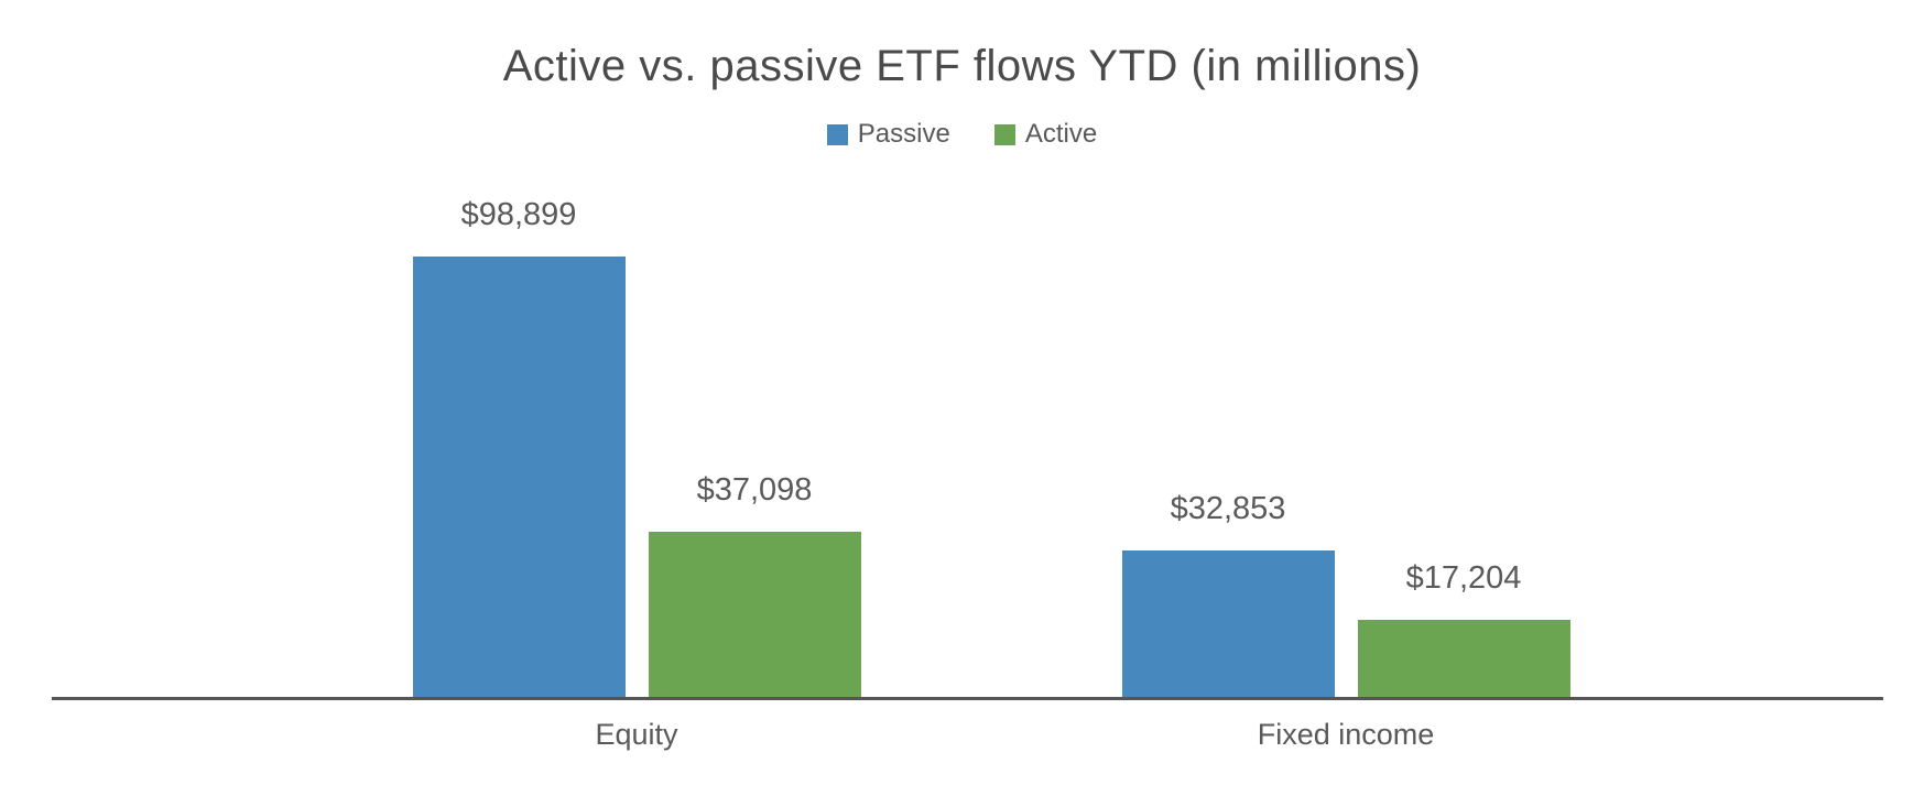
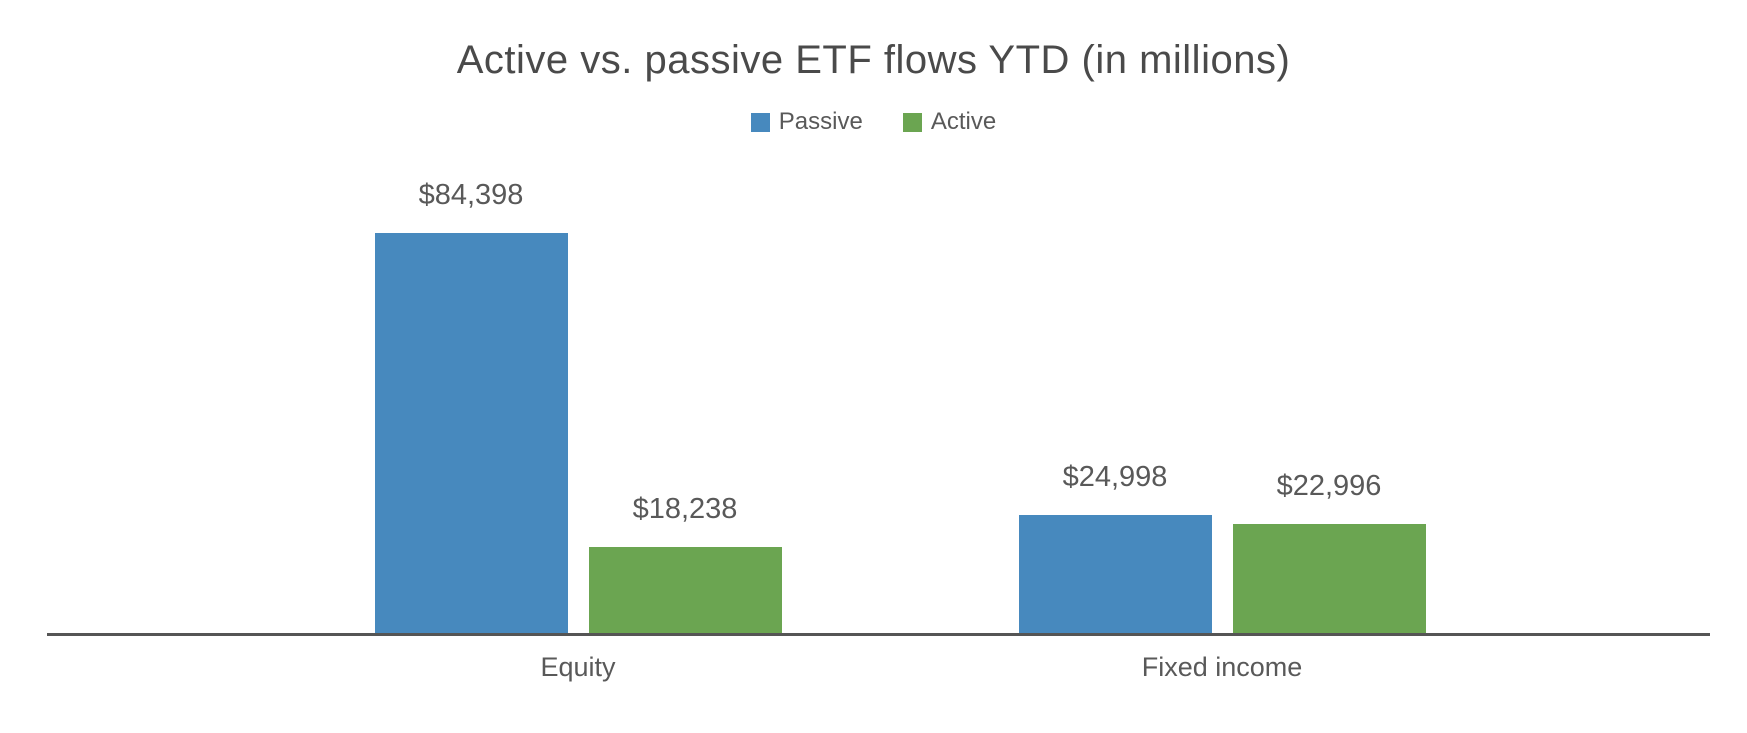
Passive/Equity: $98,899 -> $84,398
Active/Equity: $37,098 -> $18,238
Passive/Fixed income: $32,853 -> $24,998
Active/Fixed income: $17,204 -> $22,996
